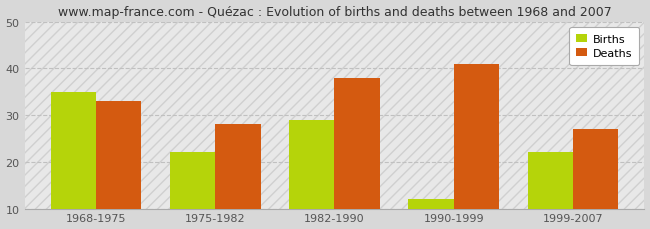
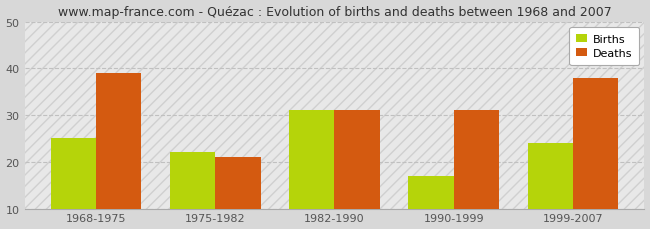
Births/1968-1975: 35 -> 25
Deaths/1968-1975: 33 -> 39
Deaths/1975-1982: 28 -> 21
Births/1982-1990: 29 -> 31
Deaths/1982-1990: 38 -> 31
Births/1990-1999: 12 -> 17
Deaths/1990-1999: 41 -> 31
Births/1999-2007: 22 -> 24
Deaths/1999-2007: 27 -> 38
